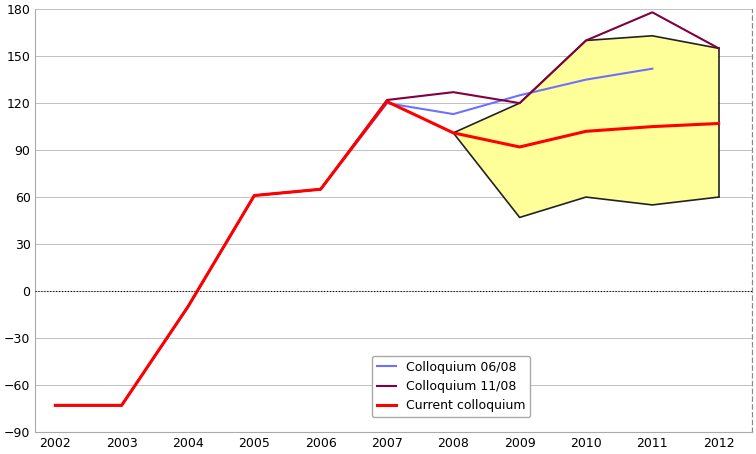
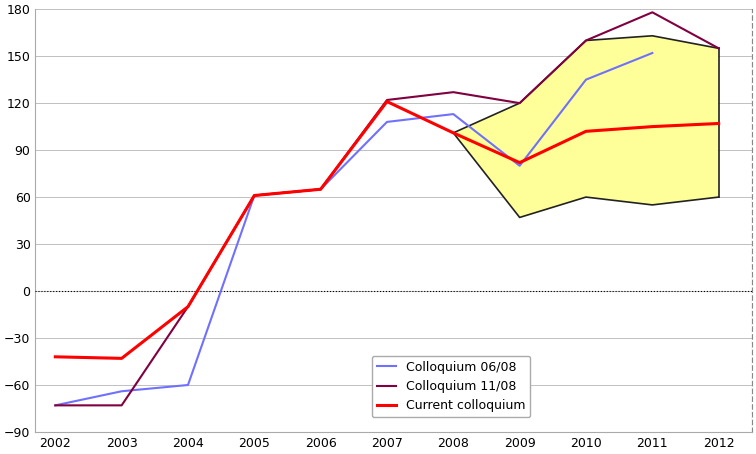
Current colloquium/2002: -73 -> -42
Colloquium 06/08/2003: -73 -> -64
Current colloquium/2003: -73 -> -43
Colloquium 06/08/2004: -10 -> -60
Colloquium 06/08/2007: 120 -> 108
Colloquium 06/08/2009: 125 -> 80
Current colloquium/2009: 92 -> 82
Colloquium 06/08/2011: 142 -> 152
